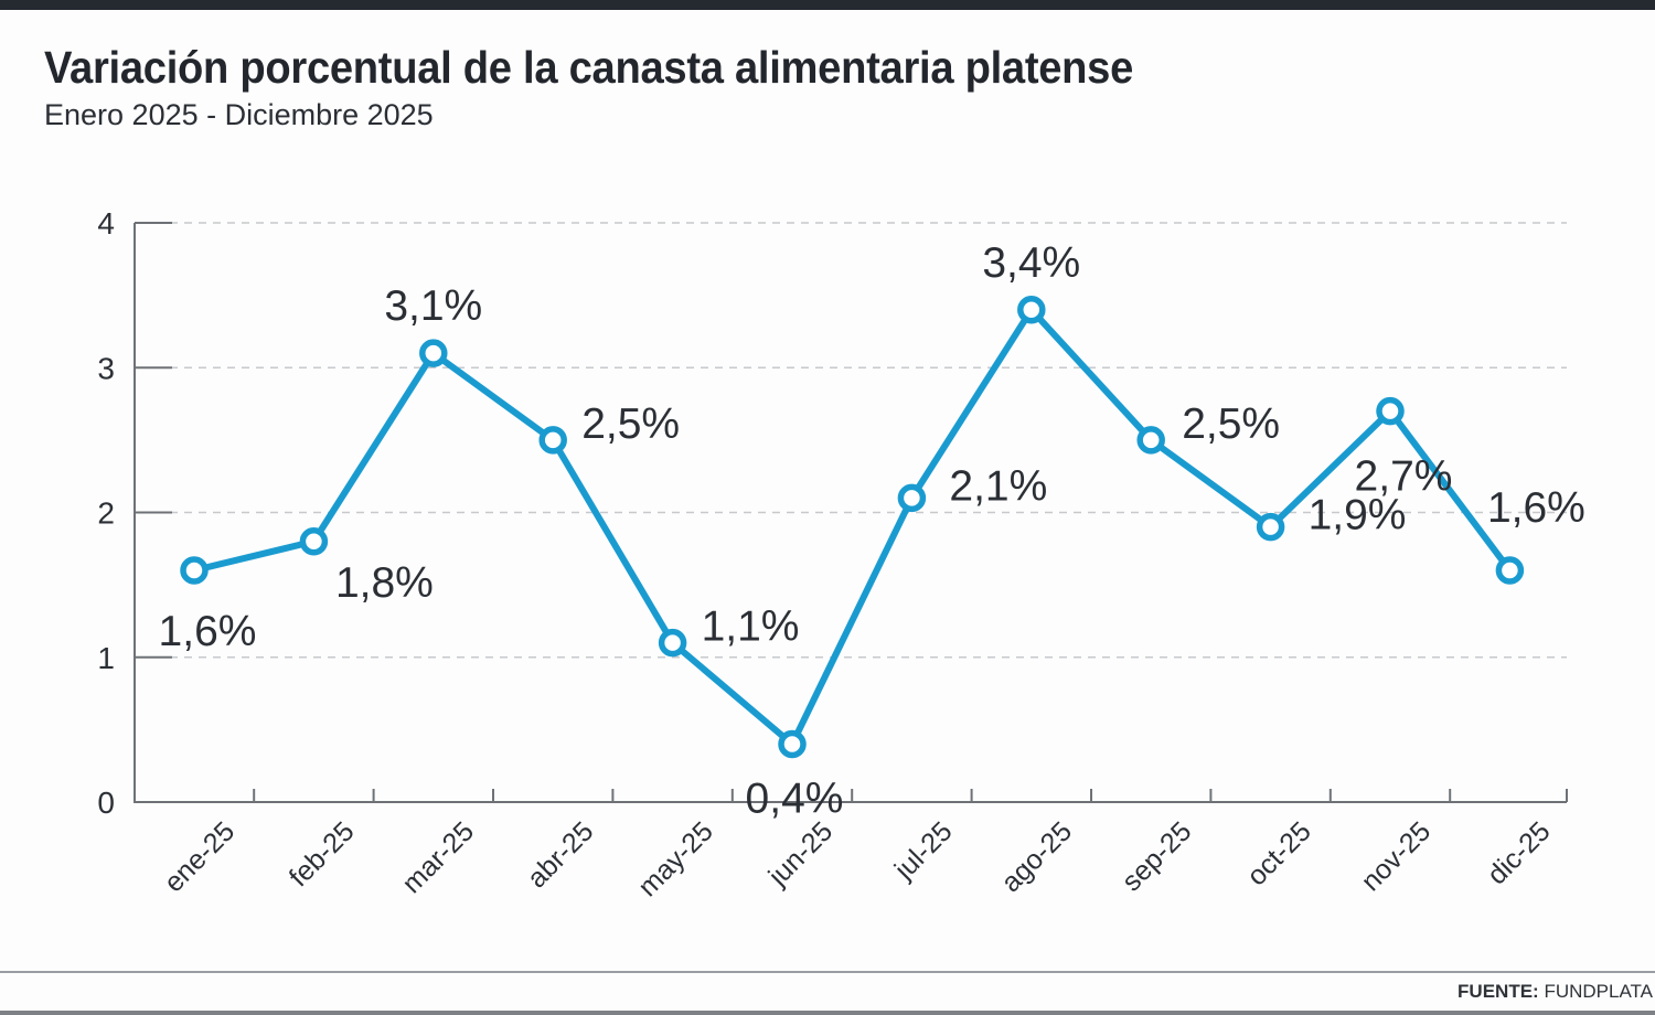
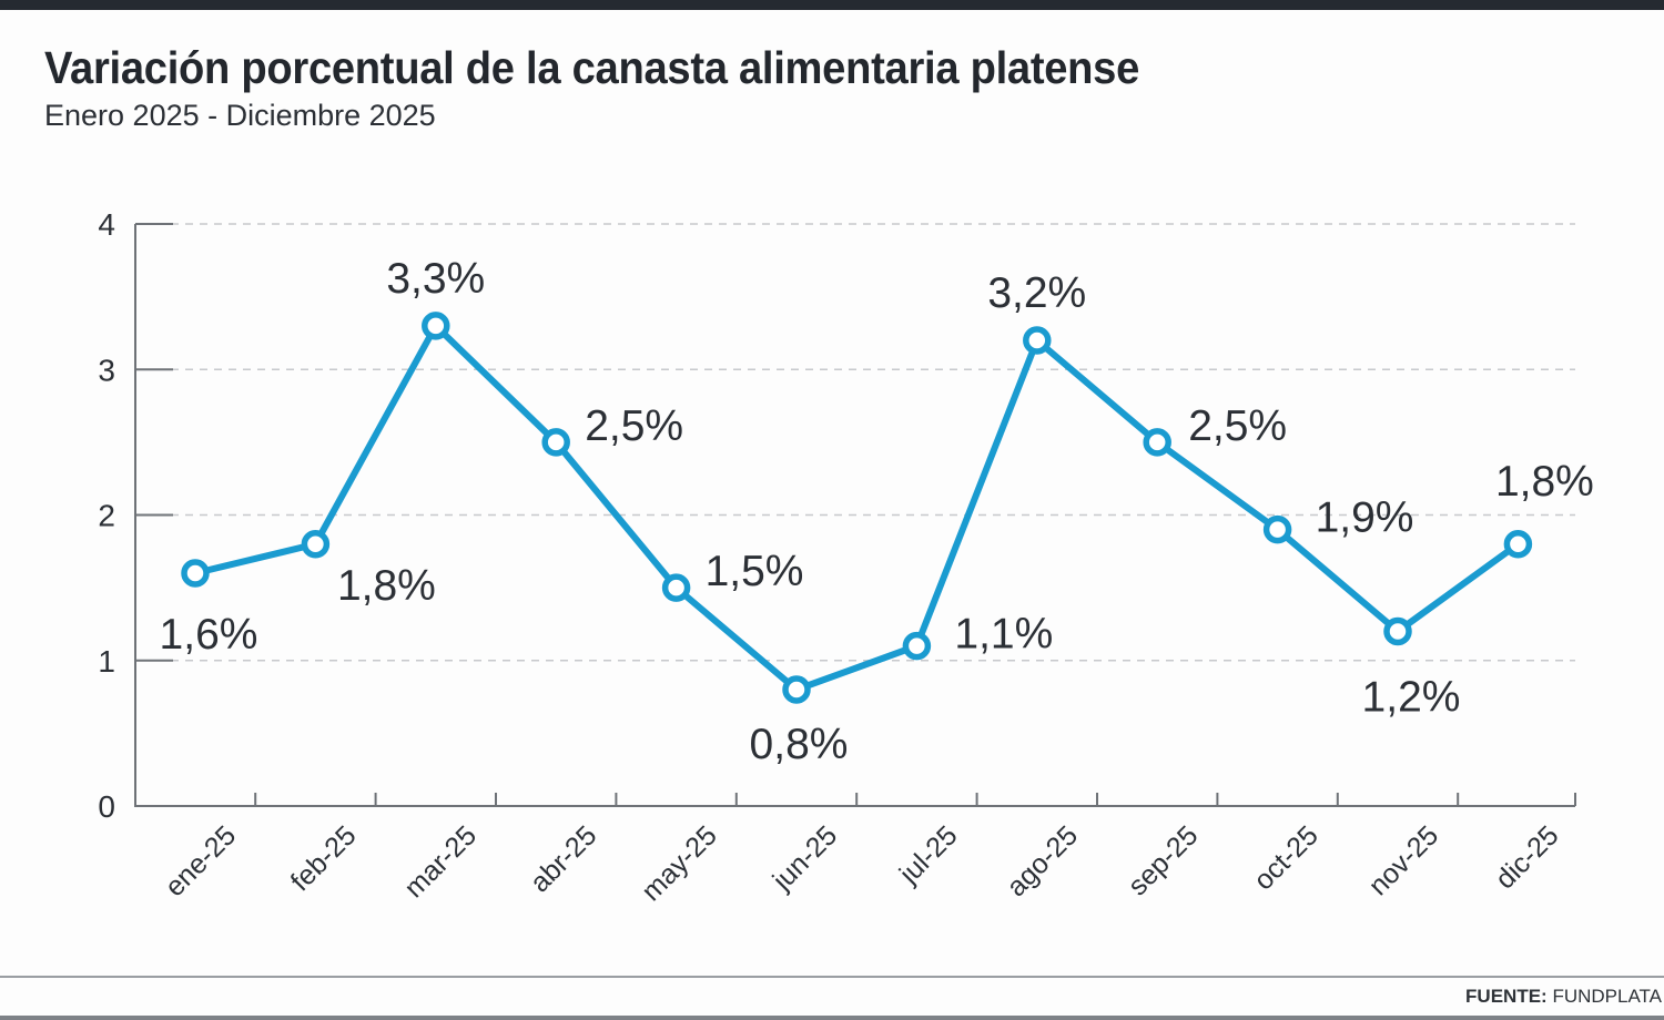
mar-25: 3,1% -> 3,3%
may-25: 1,1% -> 1,5%
jun-25: 0,4% -> 0,8%
jul-25: 2,1% -> 1,1%
ago-25: 3,4% -> 3,2%
nov-25: 2,7% -> 1,2%
dic-25: 1,6% -> 1,8%
